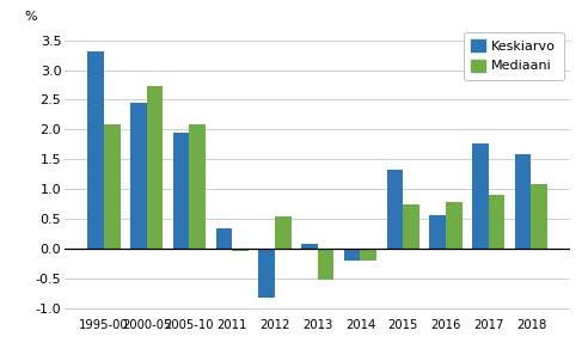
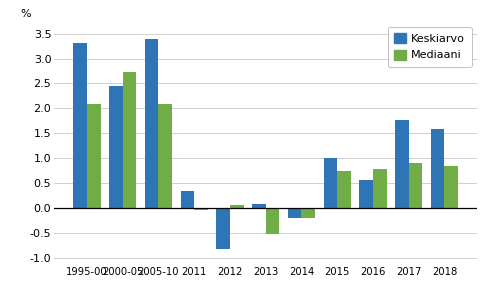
Keskiarvo/2005-10: 1.95 -> 3.40
Mediaani/2012: 0.55 -> 0.05
Keskiarvo/2015: 1.33 -> 1.00
Mediaani/2018: 1.08 -> 0.85
